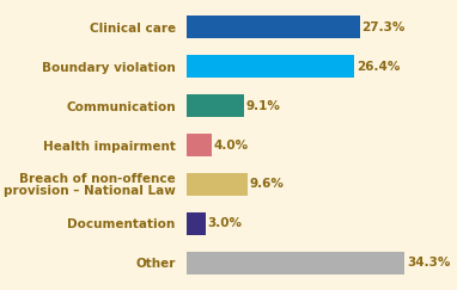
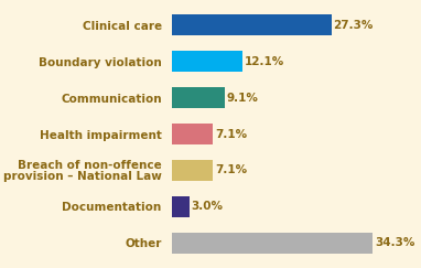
Boundary violation: 26.4% -> 12.1%
Health impairment: 4.0% -> 7.1%
Breach of non-offence provision – National Law: 9.6% -> 7.1%
